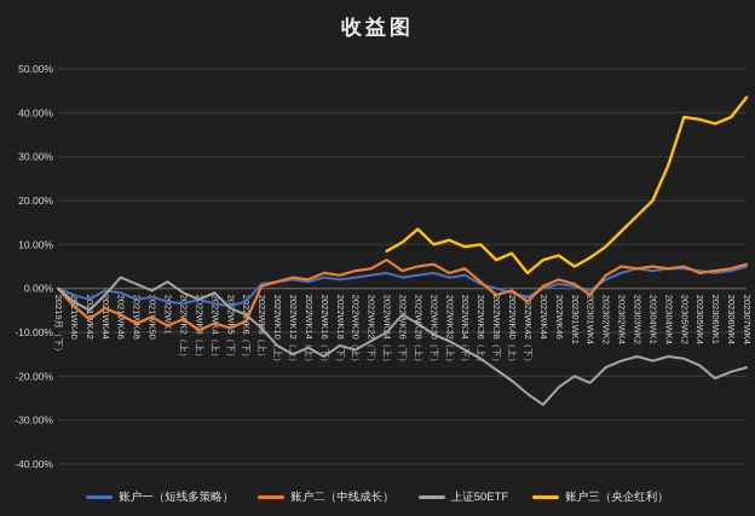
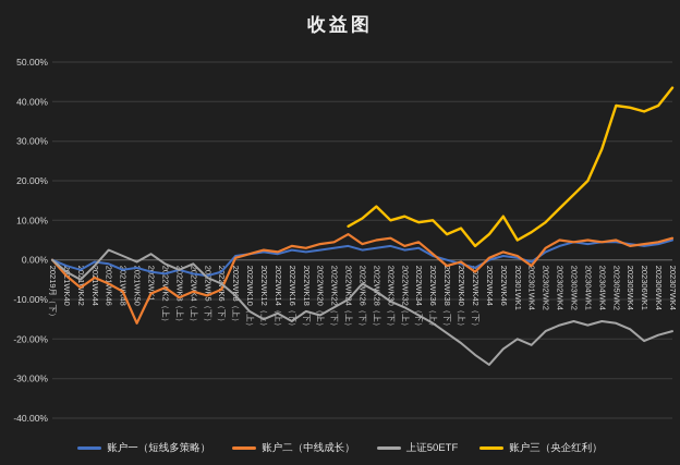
账户二（中线成长）/2021WK50: -6% -> -16%
账户三（央企红利）/2022WK46: 8% -> 11%
